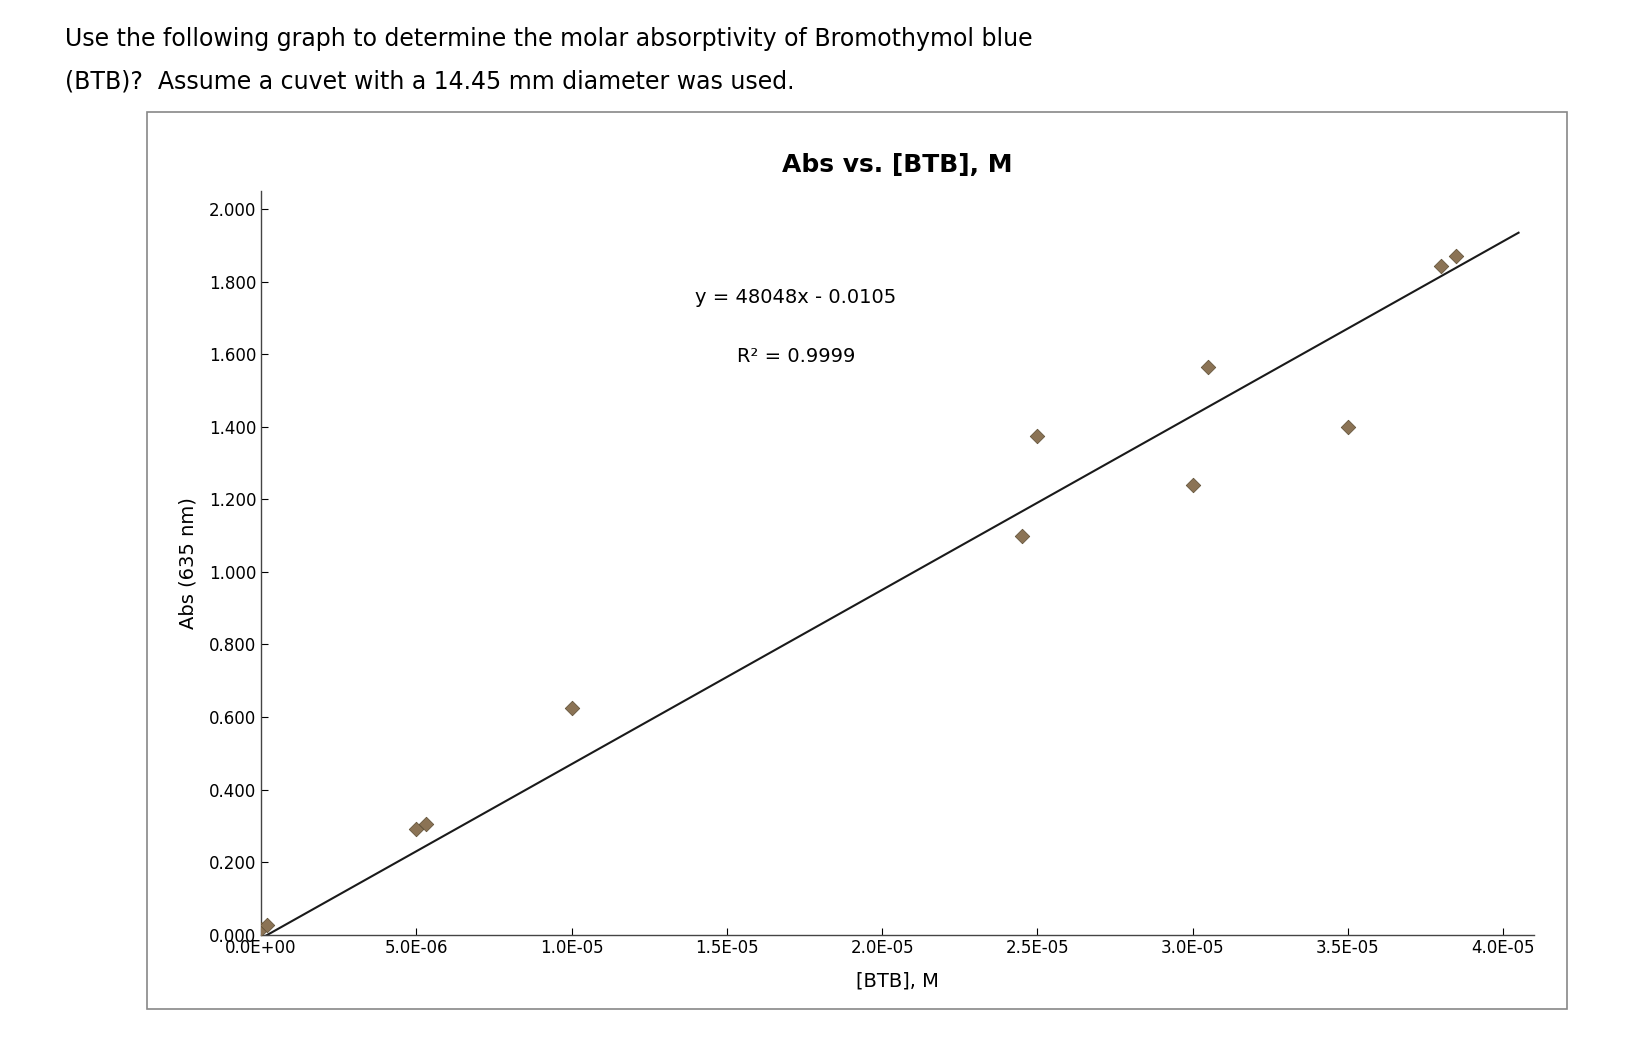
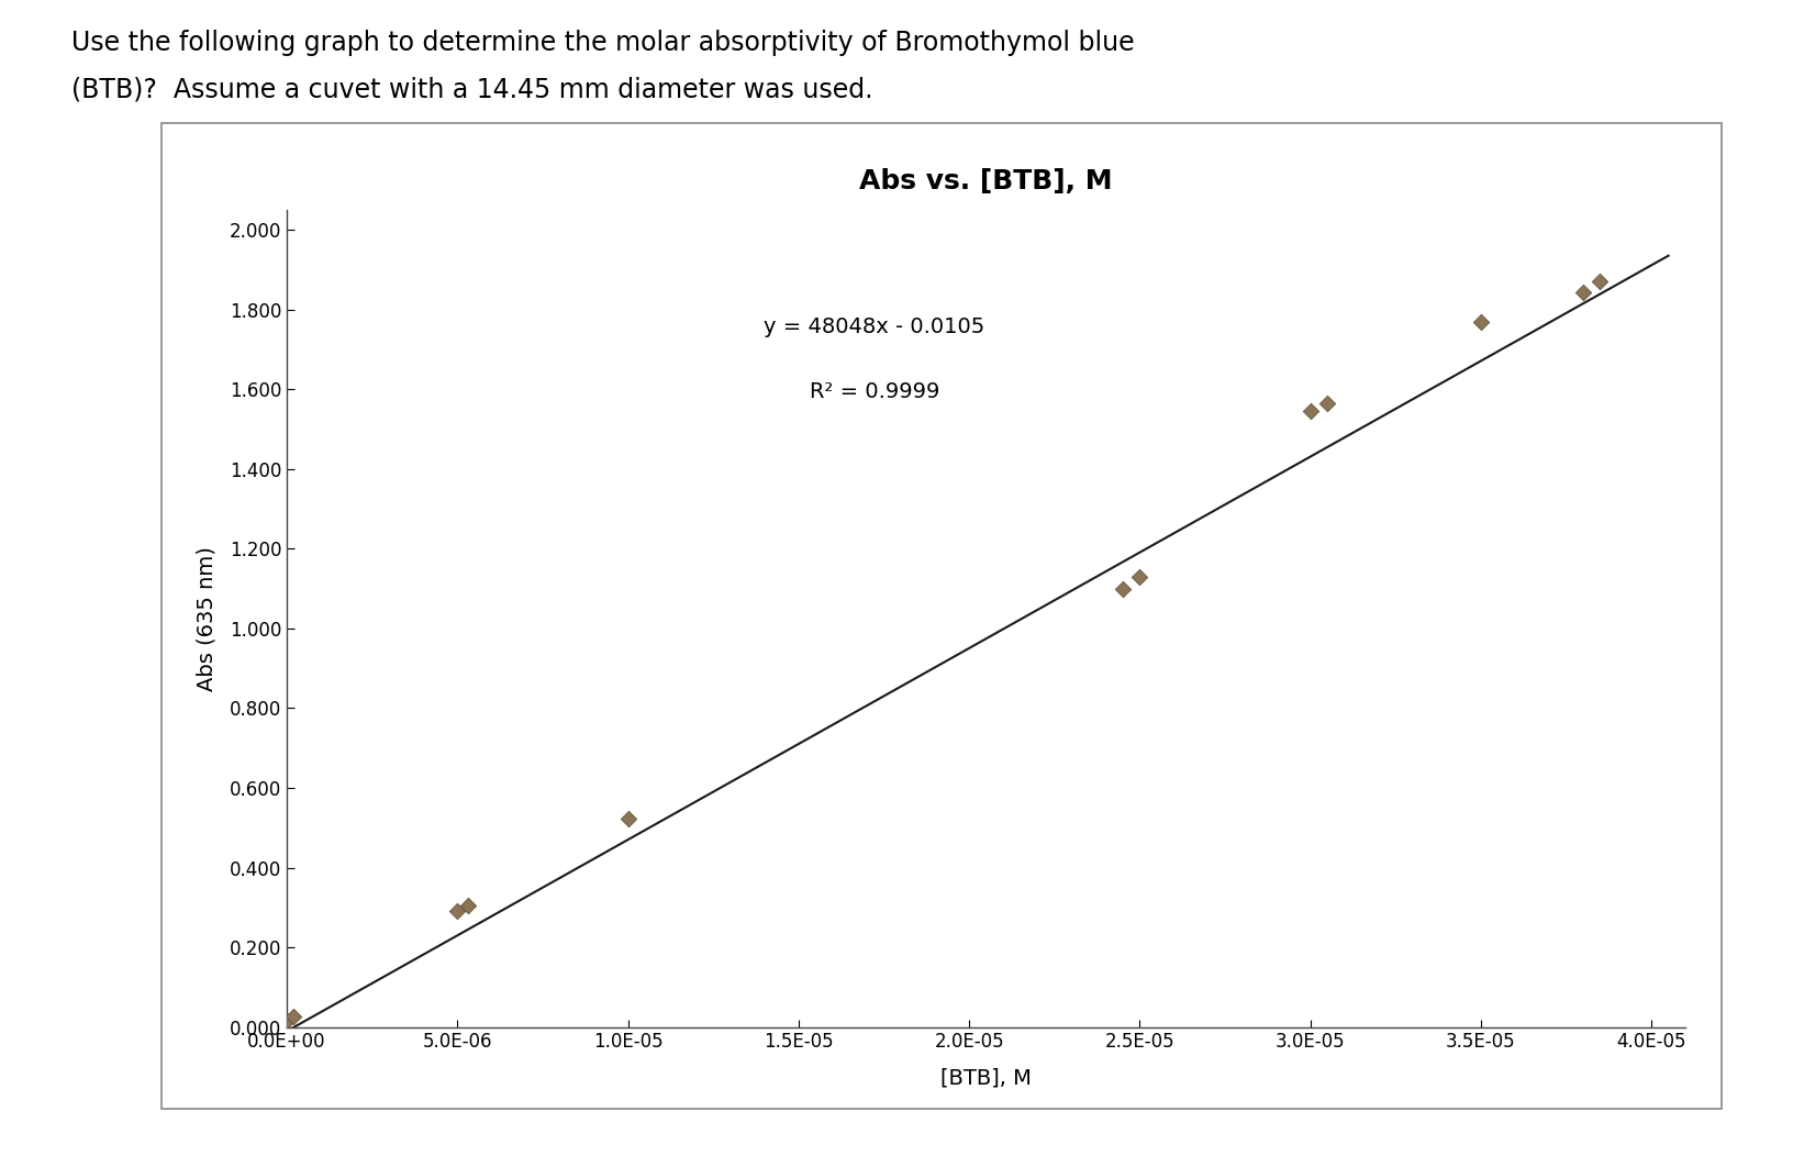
1.0E-05: 0.625 -> 0.522
2.5E-05: 1.375 -> 1.130
3.0E-05: 1.240 -> 1.545
3.5E-05: 1.400 -> 1.770
